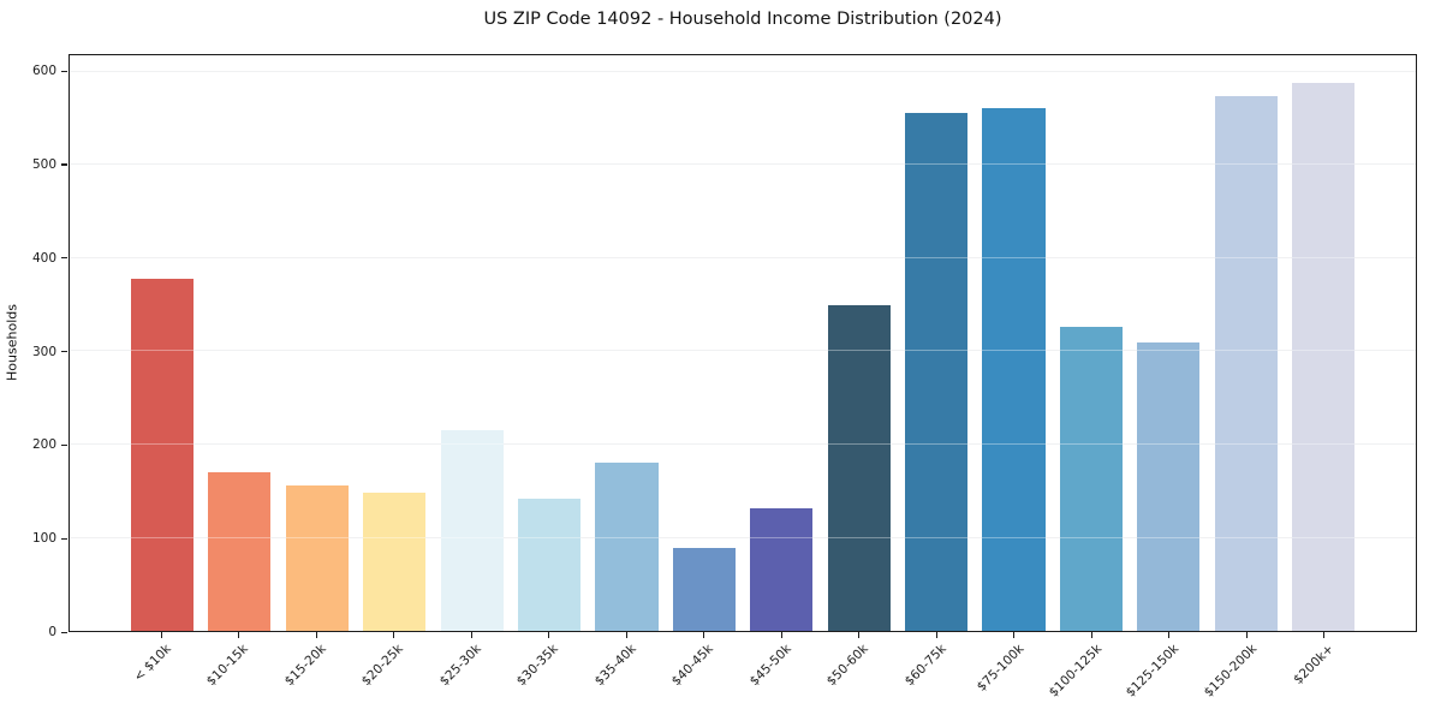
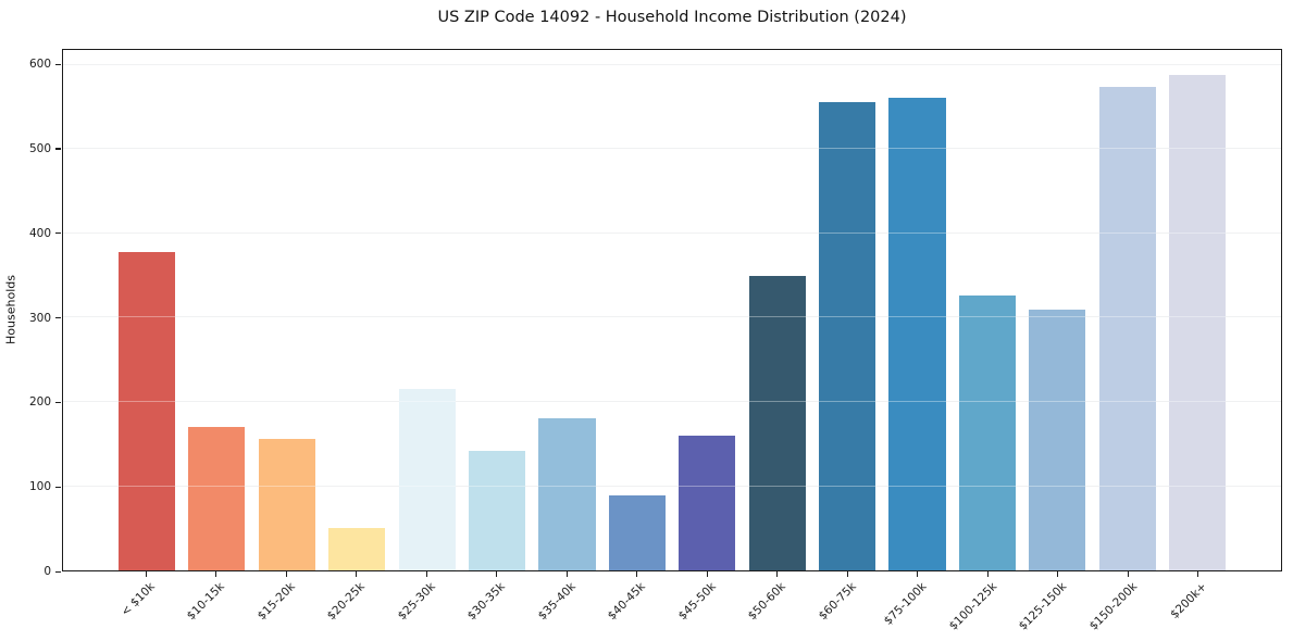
$20-25k: 150 -> 50
$45-50k: 130 -> 160
